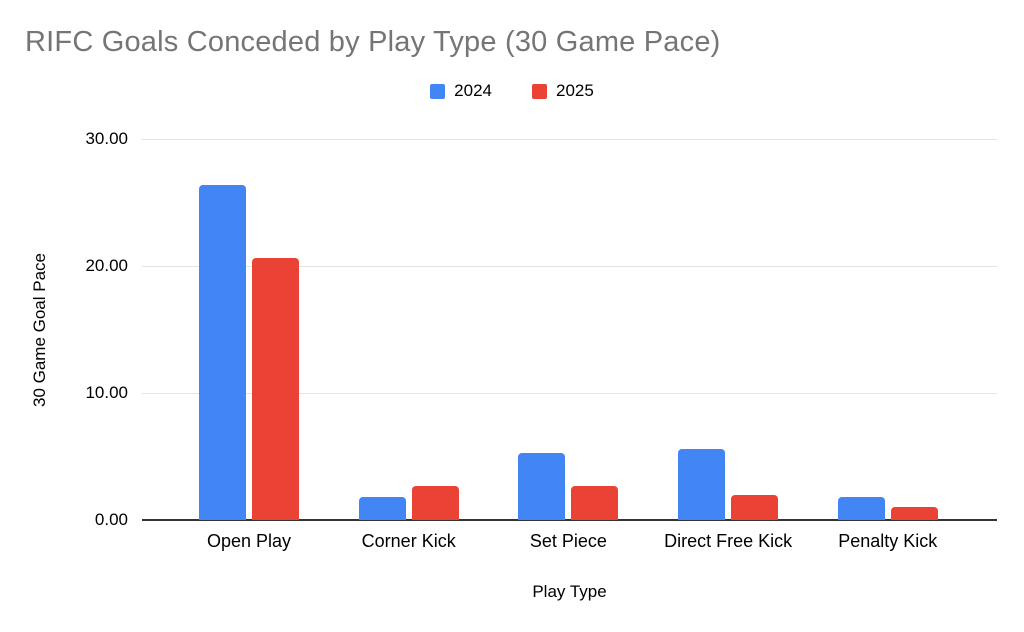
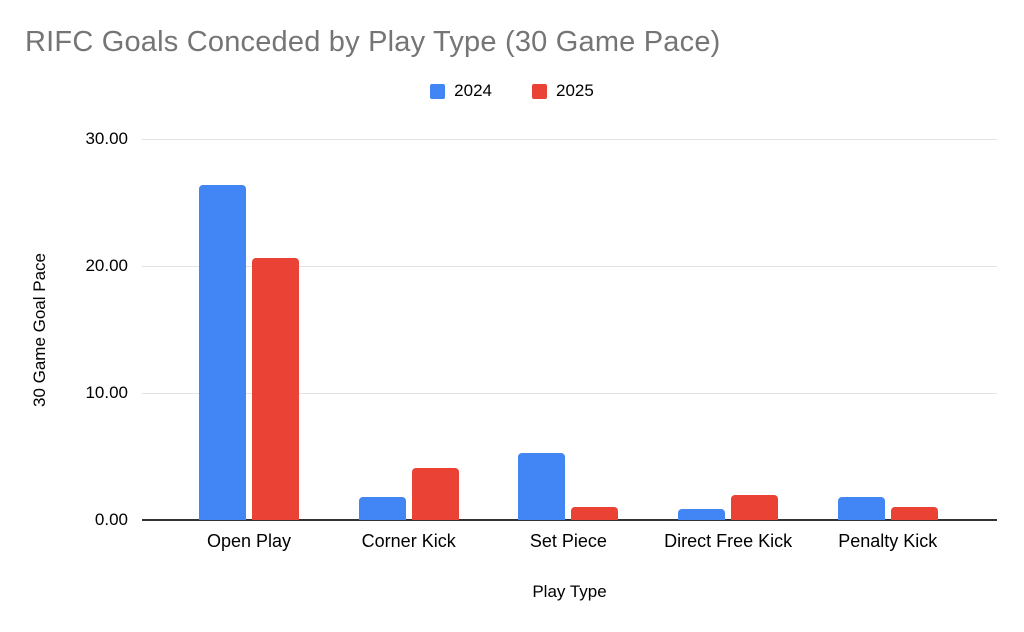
2025/Corner Kick: 2.7 -> 4.1
2025/Set Piece: 2.7 -> 1.0
2024/Direct Free Kick: 5.6 -> 0.9
